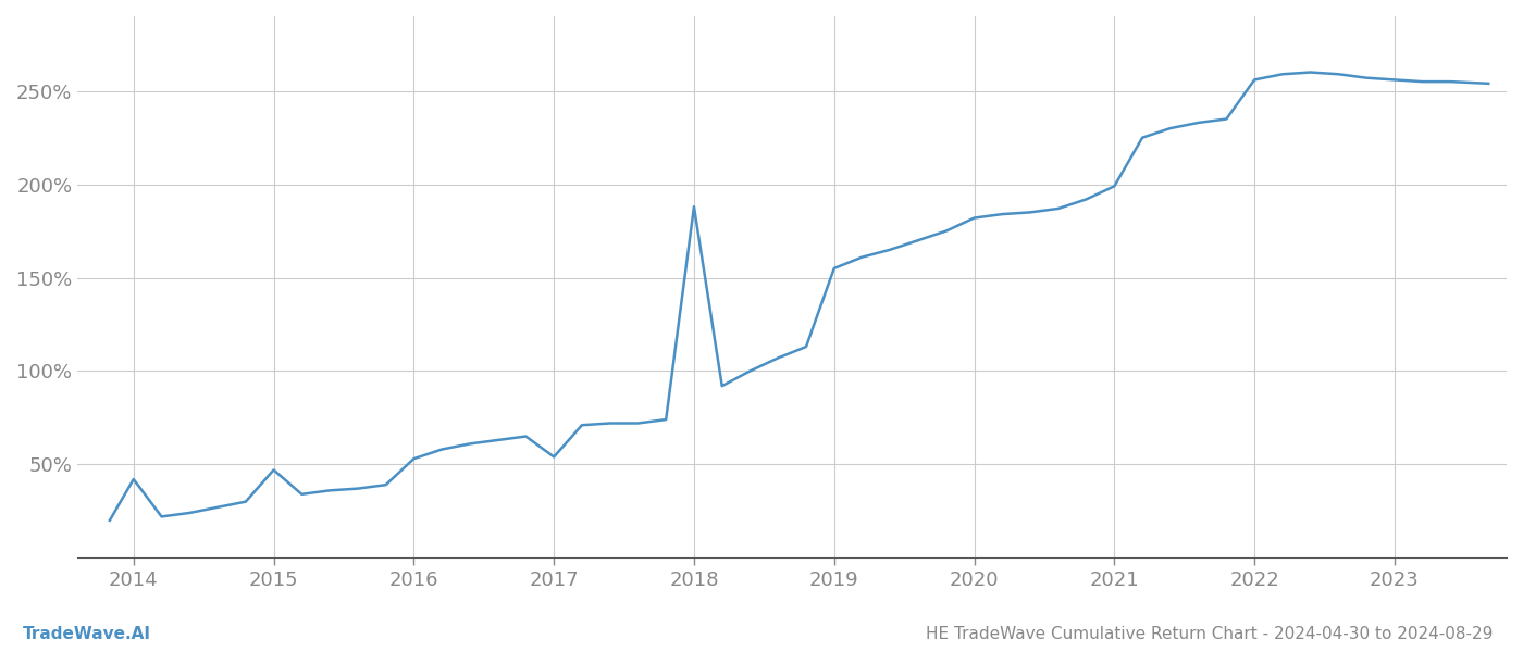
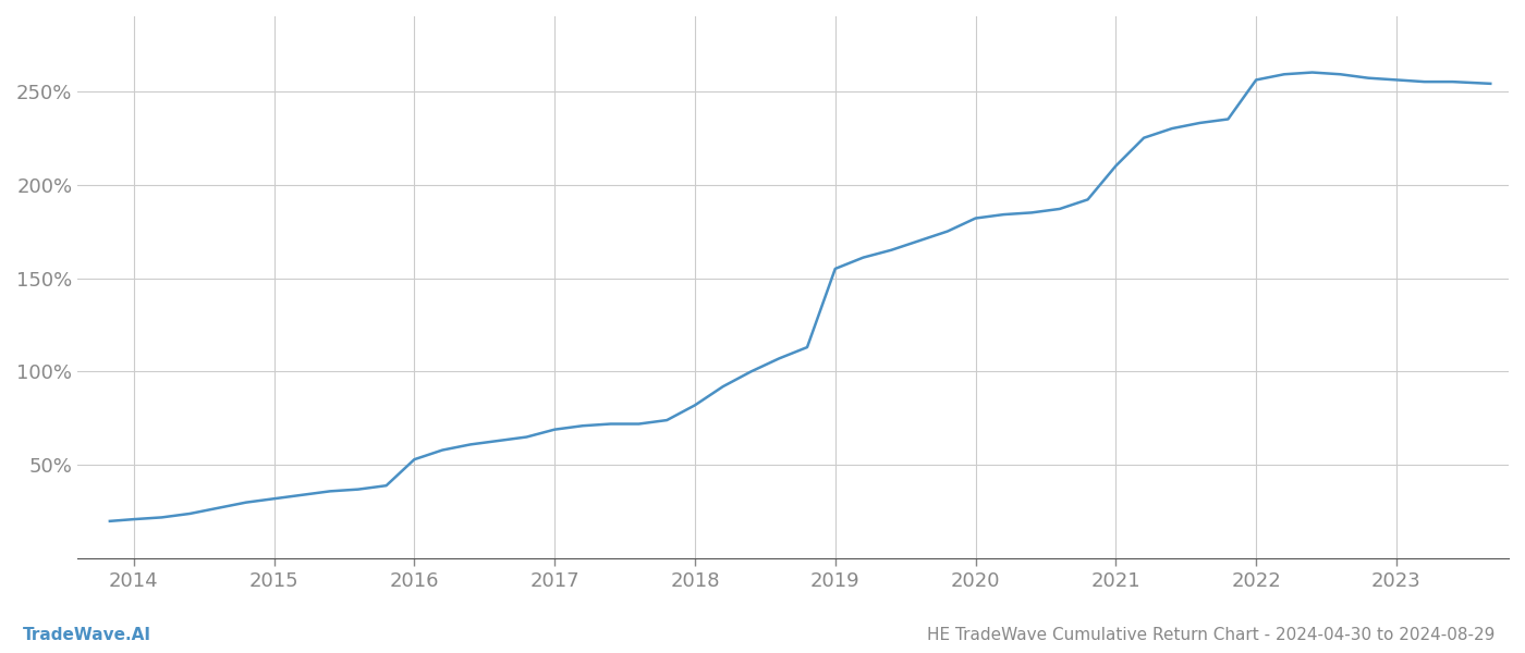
2014: 42% -> 21%
2015: 47% -> 32%
2017: 54% -> 69%
2018: 188% -> 82%
2021: 199% -> 210%
